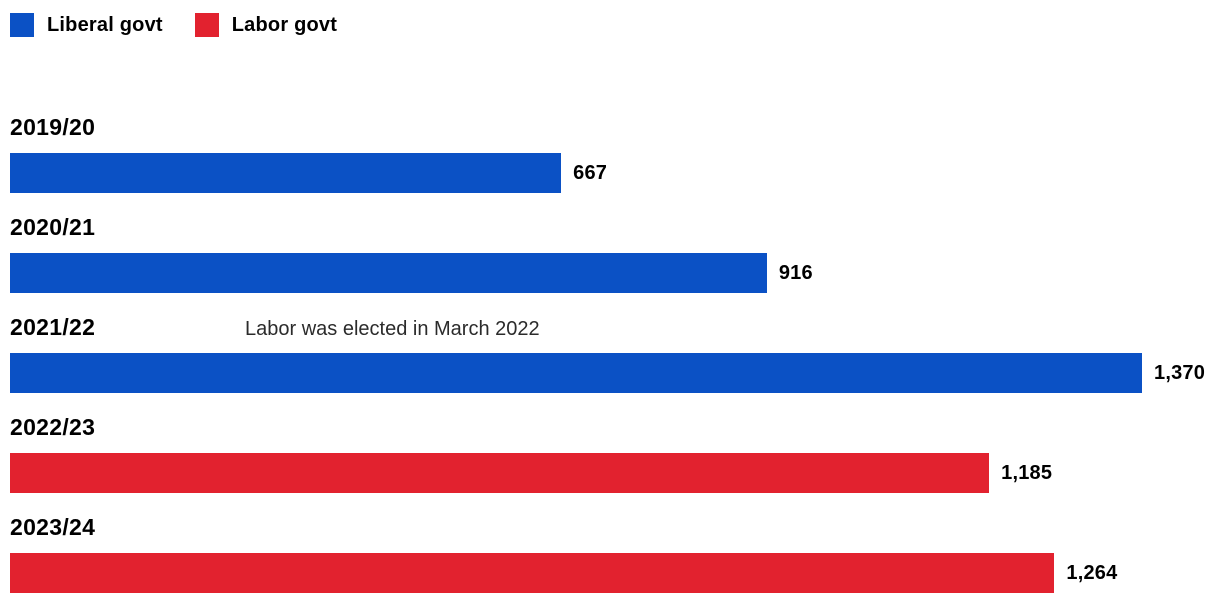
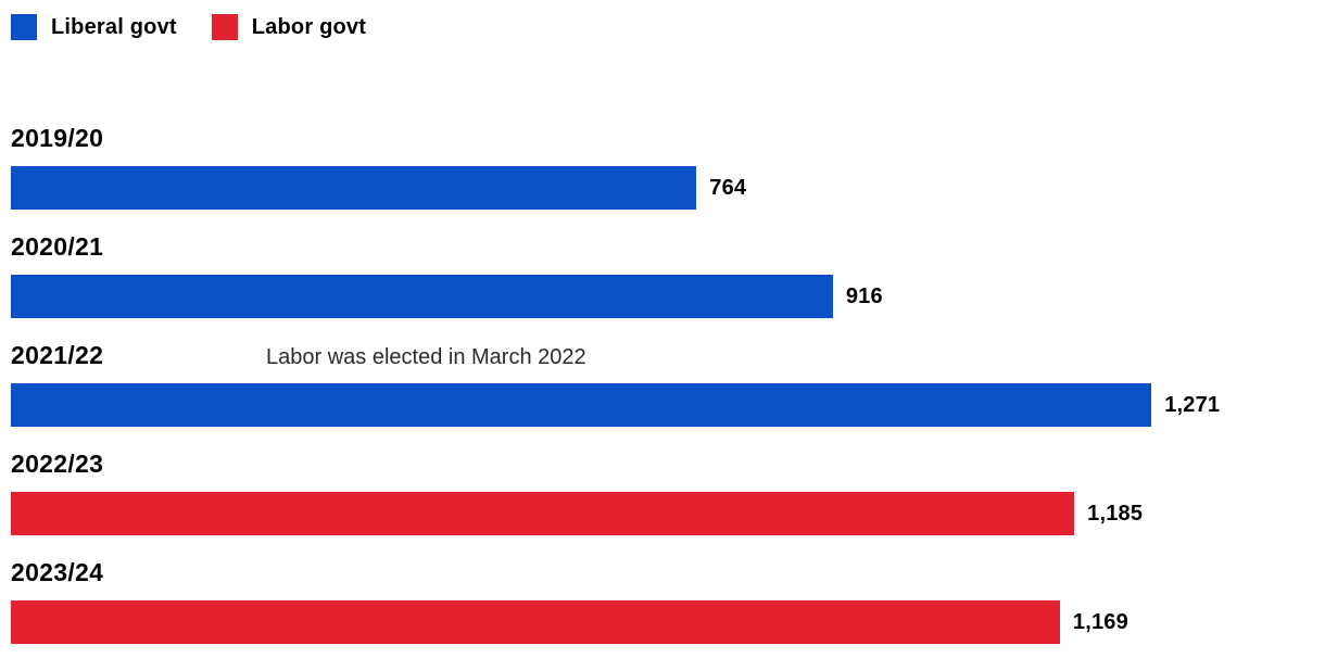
2019/20: 667 -> 764
2021/22: 1,370 -> 1,271
2023/24: 1,264 -> 1,169
